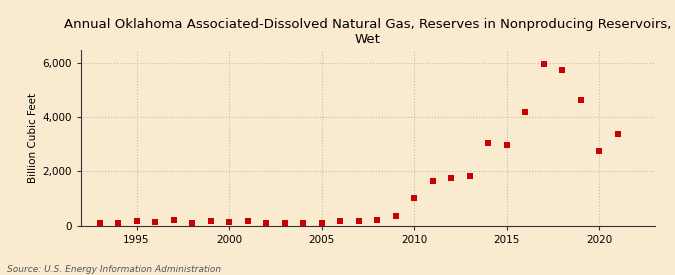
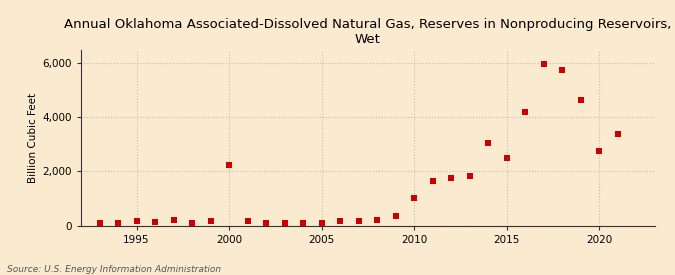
2000: 130 -> 2,250
2015: 2,980 -> 2,500
